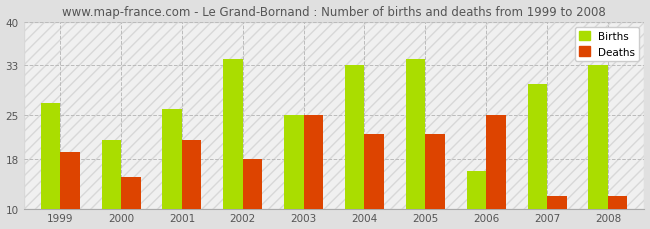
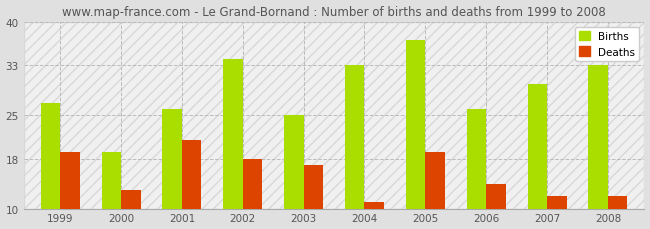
Births/2000: 21 -> 19
Deaths/2000: 15 -> 13
Deaths/2003: 25 -> 17
Deaths/2004: 22 -> 11
Births/2005: 34 -> 37
Deaths/2005: 22 -> 19
Births/2006: 16 -> 26
Deaths/2006: 25 -> 14
